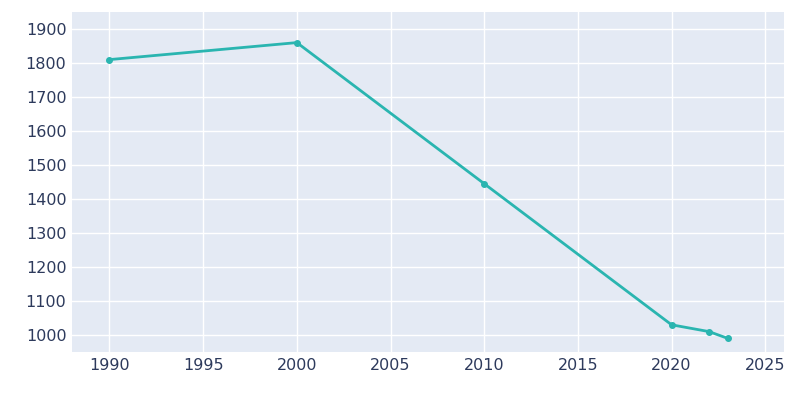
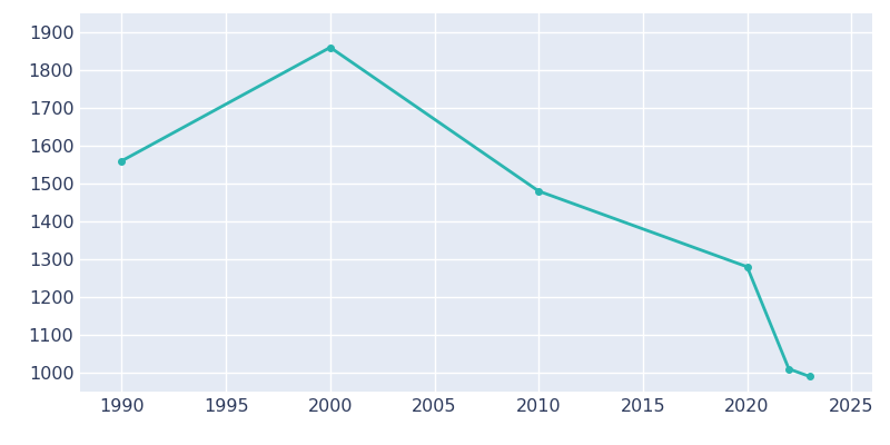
1990: 1810 -> 1560
2010: 1445 -> 1480
2020: 1030 -> 1280
